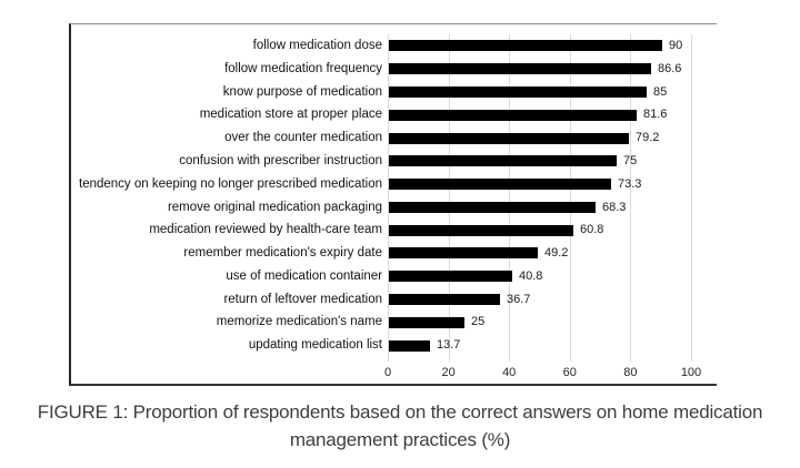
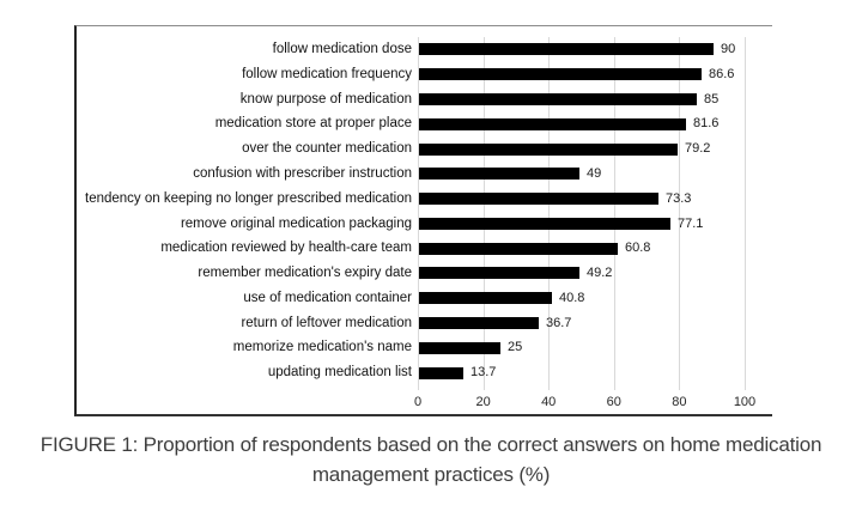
confusion with prescriber instruction: 75 -> 49
remove original medication packaging: 68.3 -> 77.1
